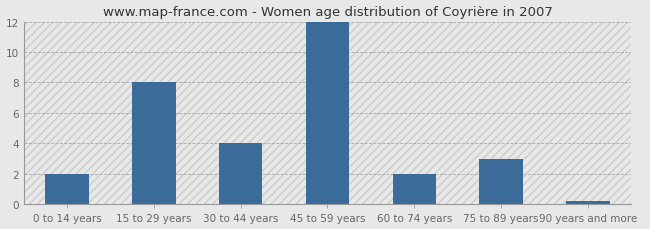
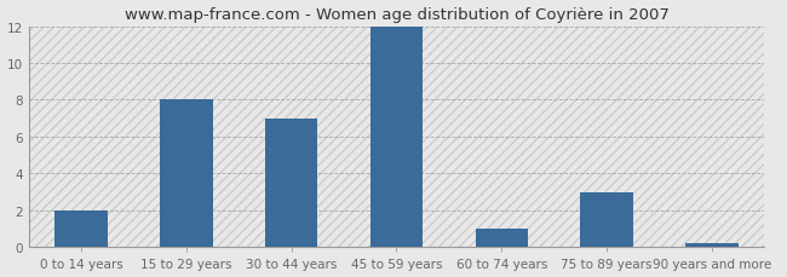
30 to 44 years: 4.0 -> 7.0
60 to 74 years: 2.0 -> 1.0
